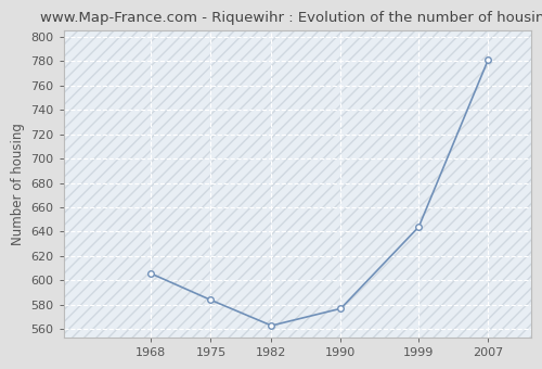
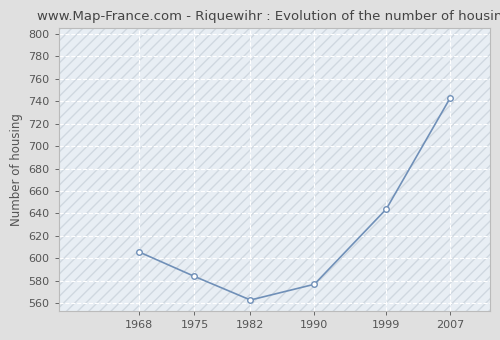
2007: 781 -> 743
